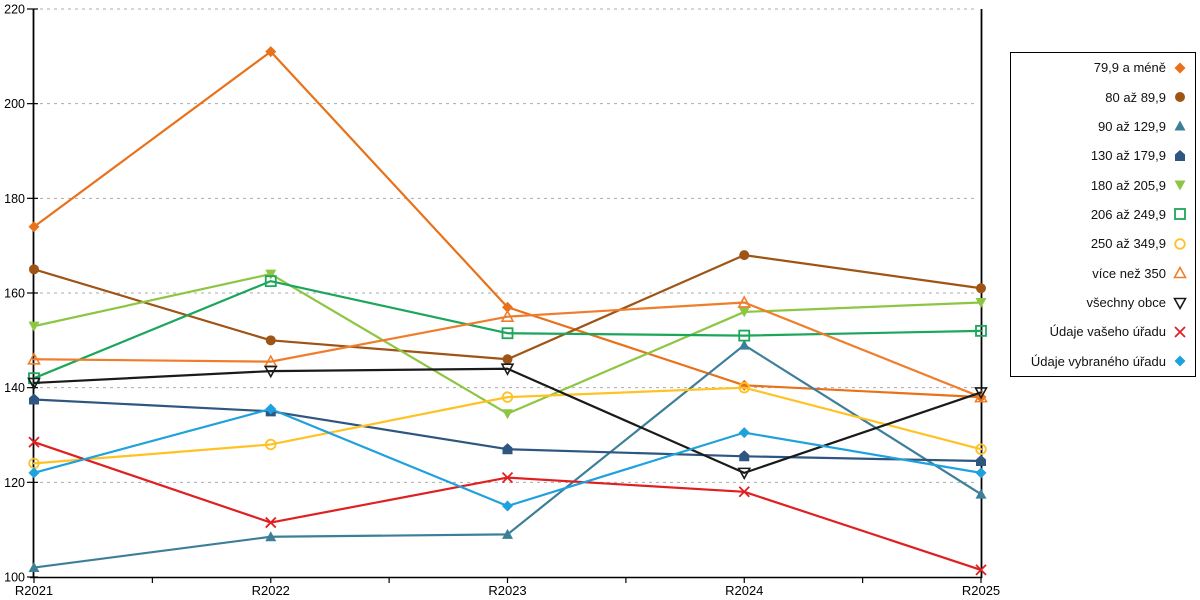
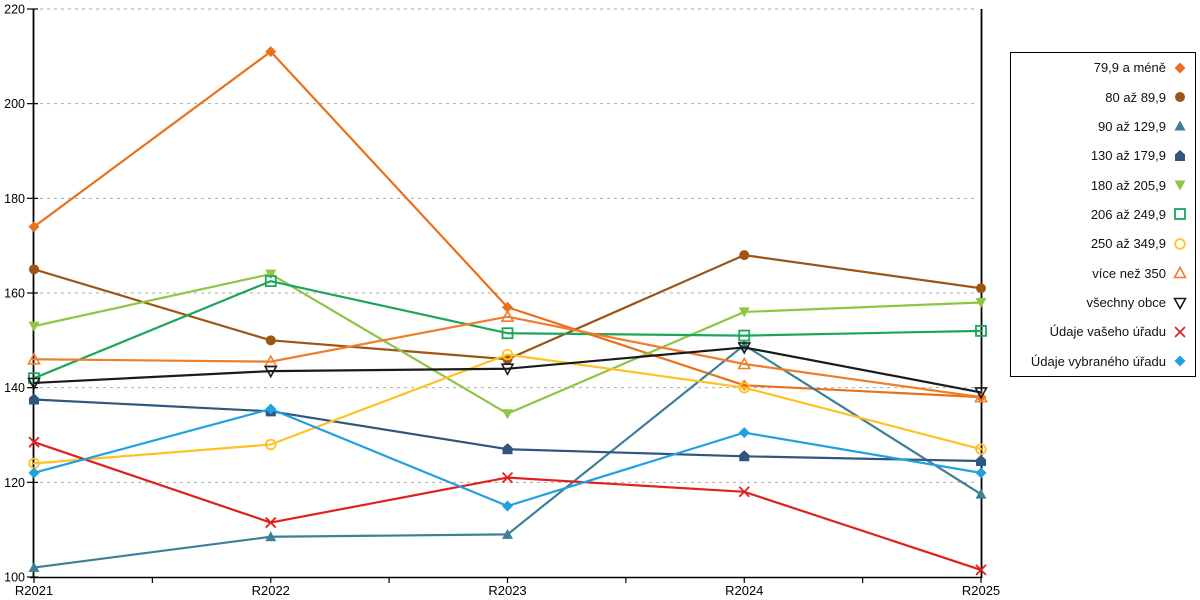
250 až 349,9/R2023: 138 -> 147
více než 350/R2024: 158 -> 145
všechny obce/R2024: 122 -> 148
